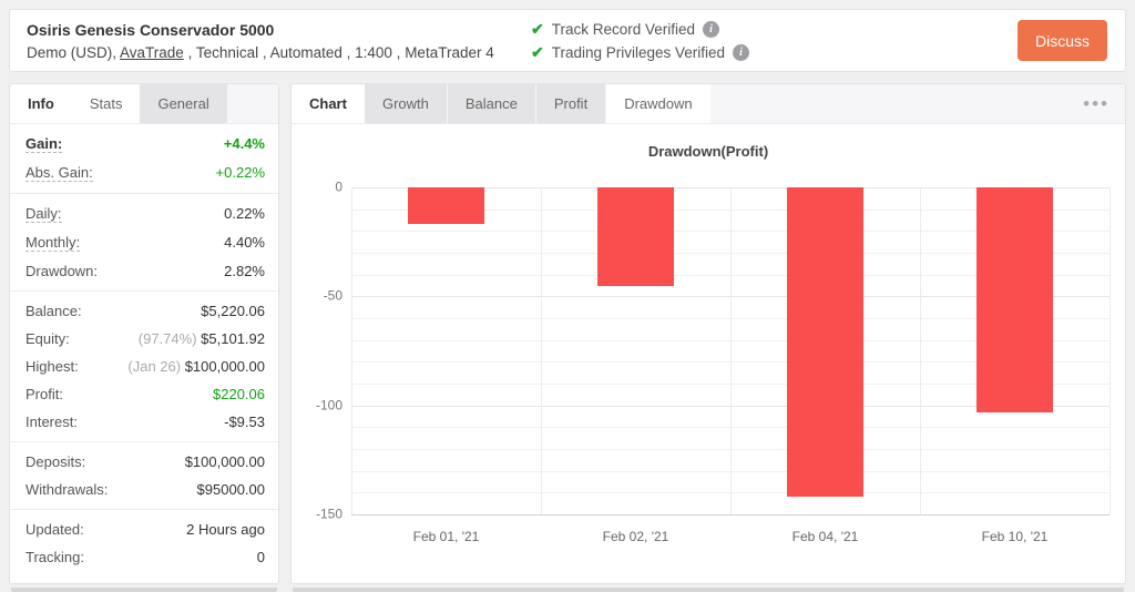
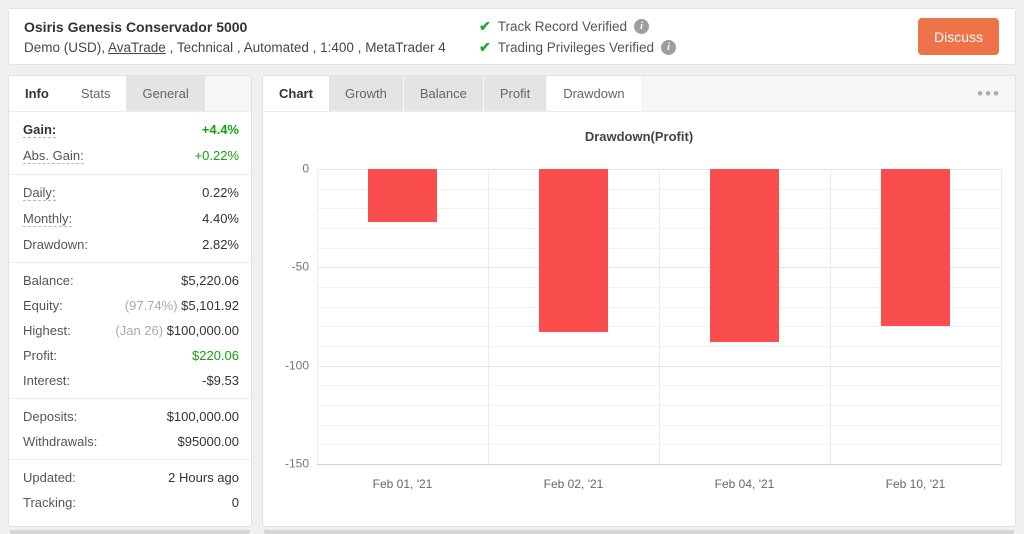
Feb 01, '21: -17 -> -27
Feb 02, '21: -45 -> -83
Feb 04, '21: -142 -> -88
Feb 10, '21: -103 -> -80
